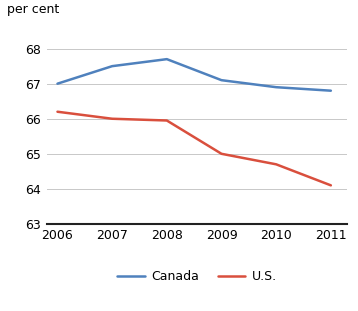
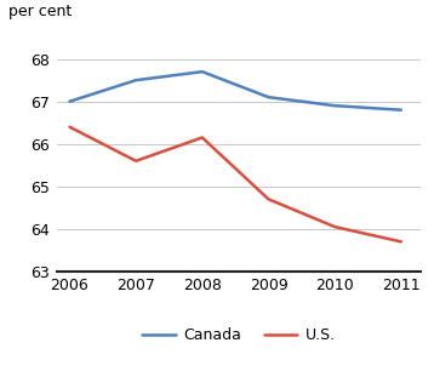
U.S./2006: 66.20 -> 66.40
U.S./2007: 66.00 -> 65.60
U.S./2008: 65.95 -> 66.15
U.S./2009: 65.00 -> 64.70
U.S./2010: 64.70 -> 64.05
U.S./2011: 64.10 -> 63.70
